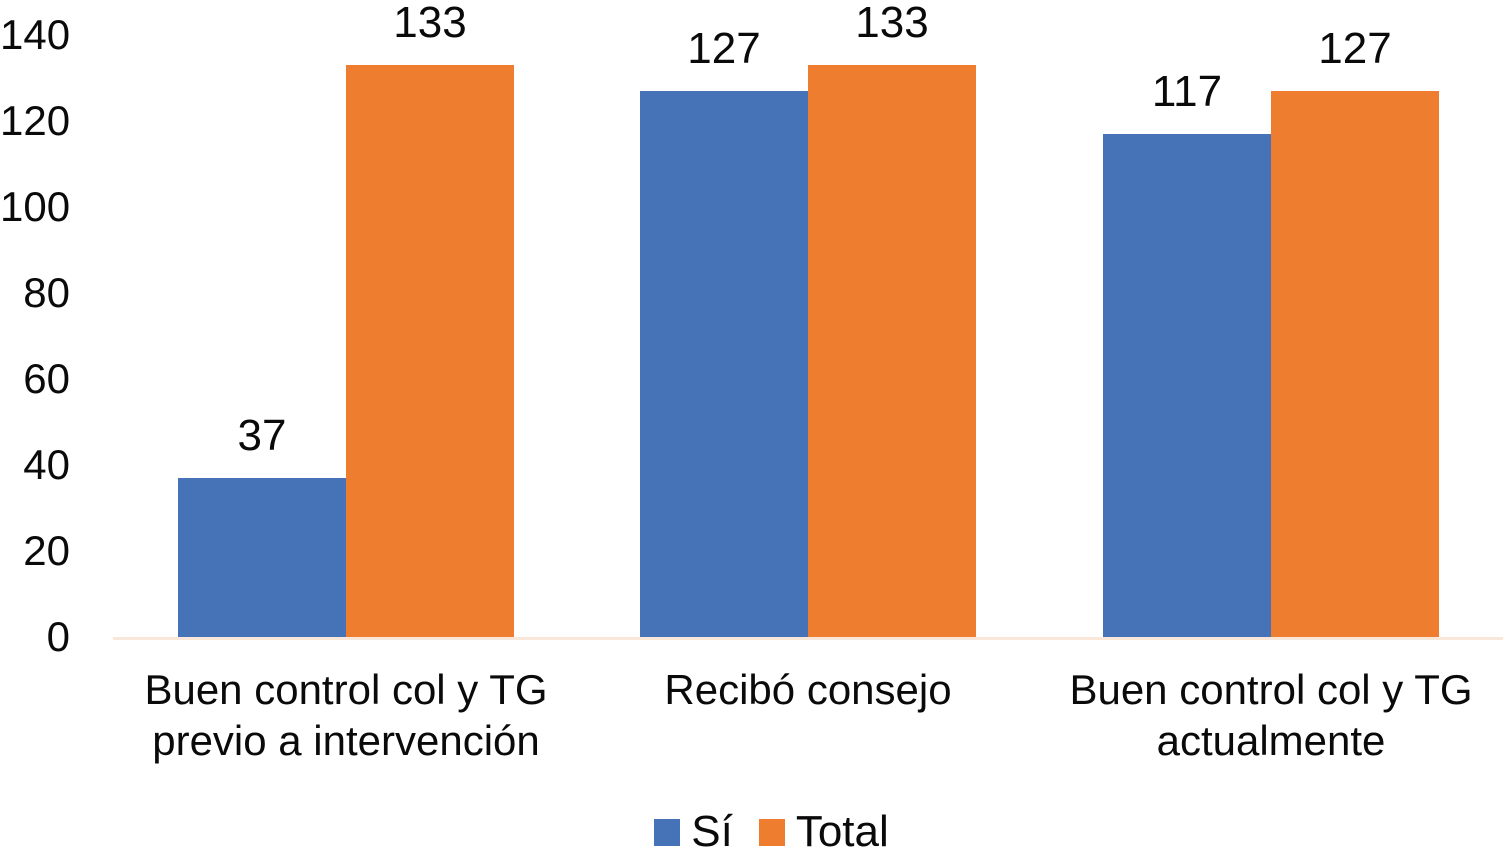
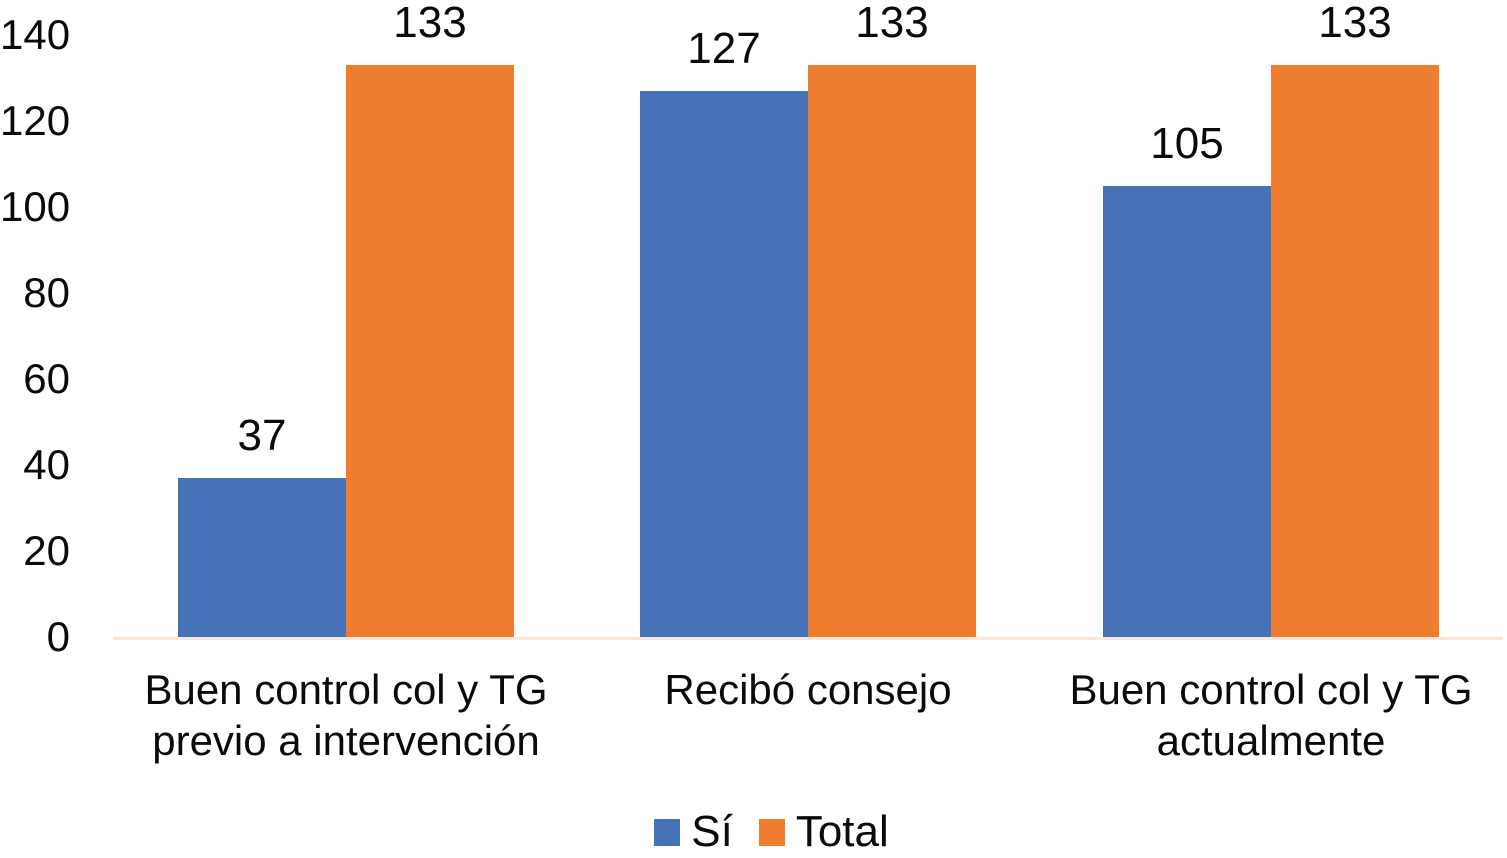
Sí/Buen control col y TG actualmente: 117 -> 105
Total/Buen control col y TG actualmente: 127 -> 133
